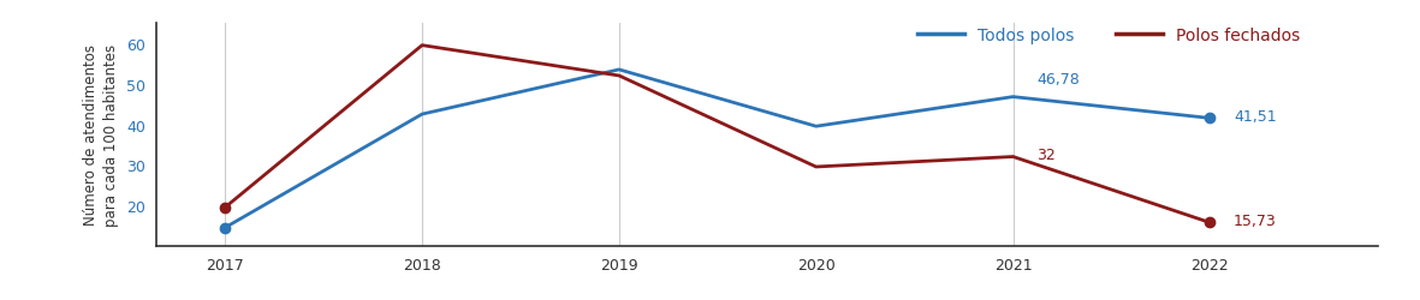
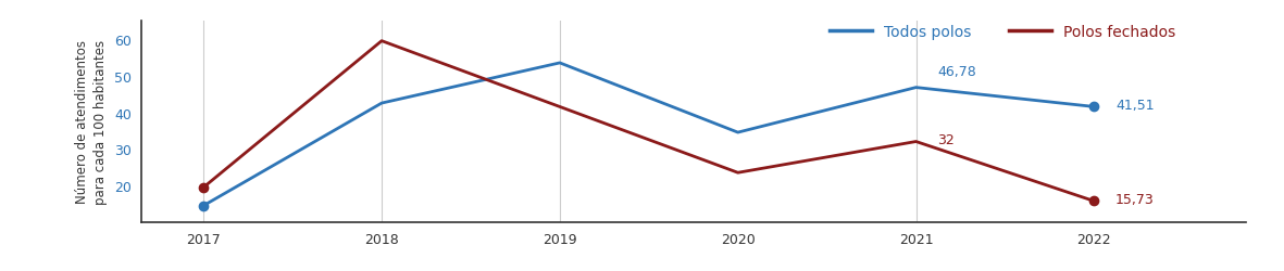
Polos fechados/2019: 52.0 -> 41.5
Todos polos/2020: 39.5 -> 34.5
Polos fechados/2020: 29.5 -> 23.5
